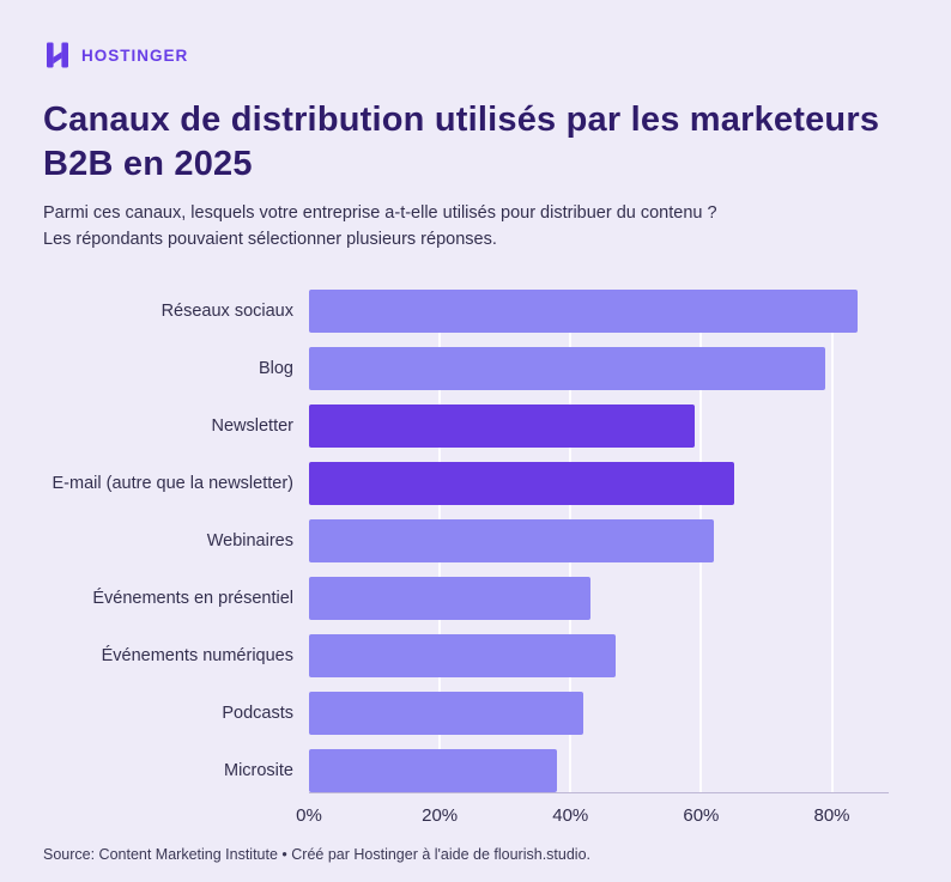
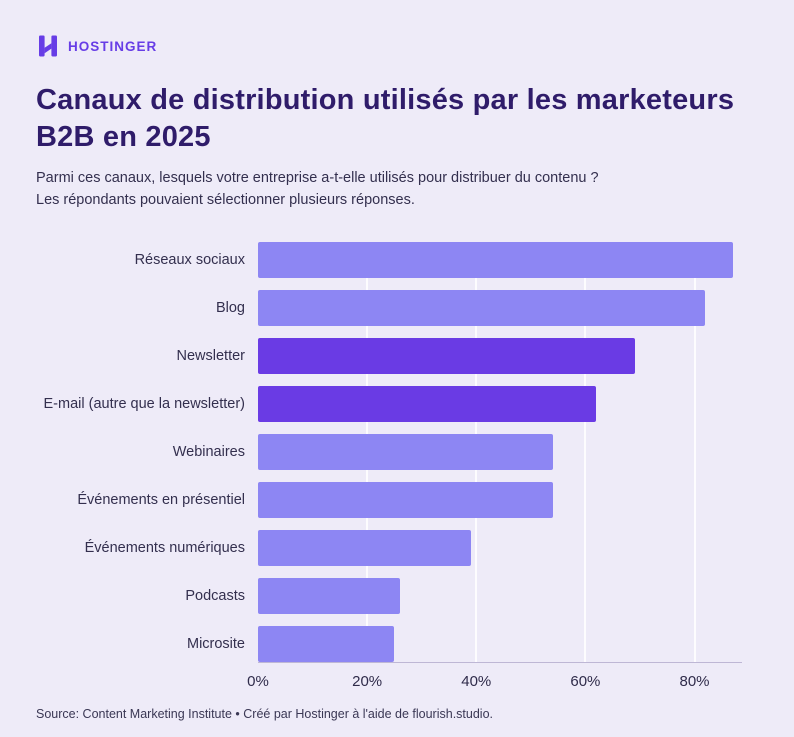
Réseaux sociaux: 84% -> 87%
Blog: 79% -> 82%
Newsletter: 59% -> 69%
E-mail (autre que la newsletter): 65% -> 62%
Webinaires: 62% -> 54%
Événements en présentiel: 43% -> 54%
Événements numériques: 47% -> 39%
Podcasts: 42% -> 26%
Microsite: 38% -> 25%
